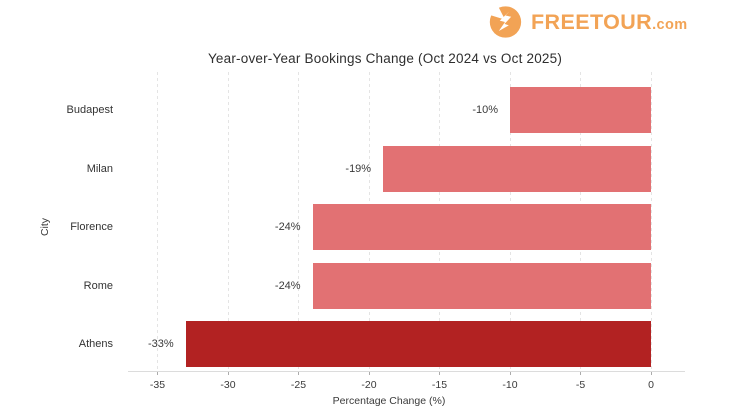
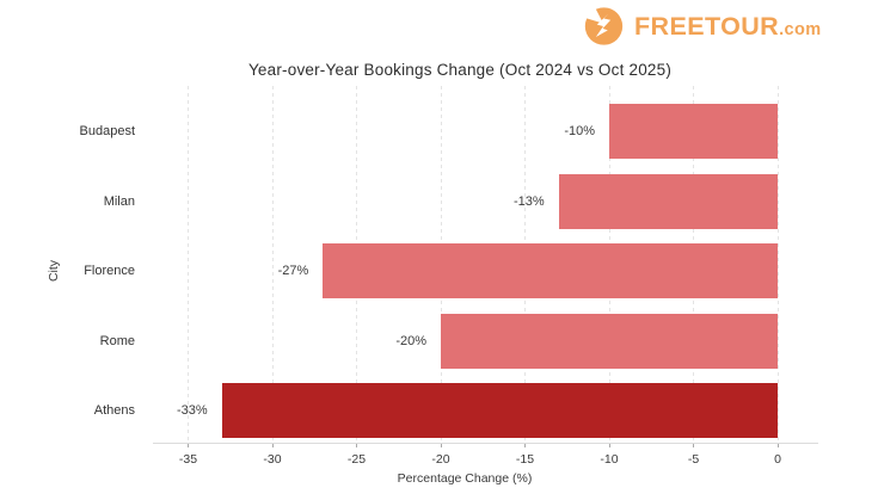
Milan: -19% -> -13%
Florence: -24% -> -27%
Rome: -24% -> -20%
